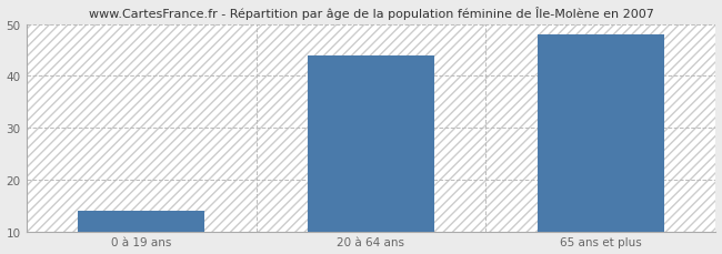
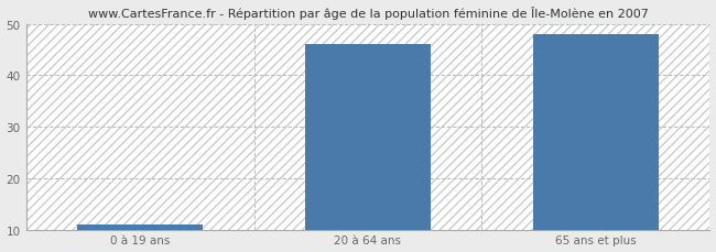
0 à 19 ans: 14 -> 11
20 à 64 ans: 44 -> 46
